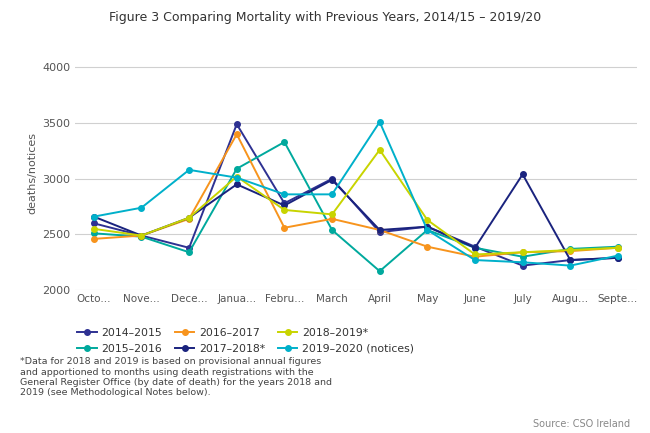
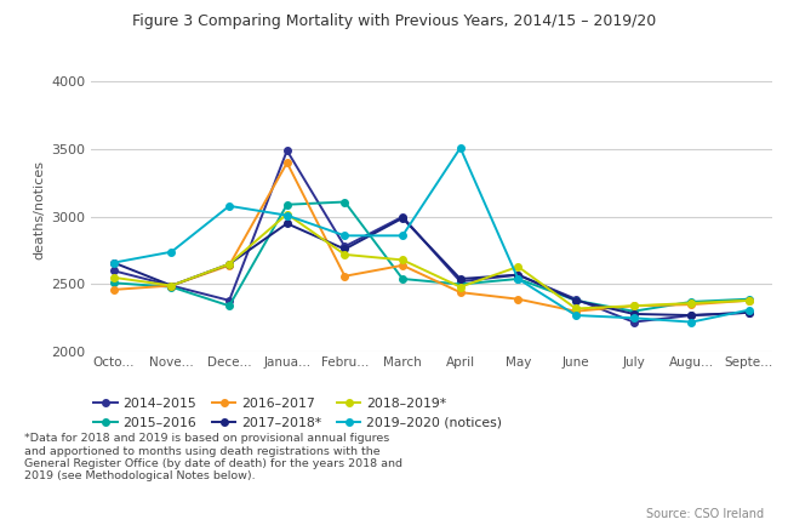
2015–2016/Febru...: 3330 -> 3110
2015–2016/April: 2170 -> 2500
2016–2017/April: 2540 -> 2440
2018–2019*/April: 3260 -> 2480
2017–2018*/July: 3040 -> 2280
